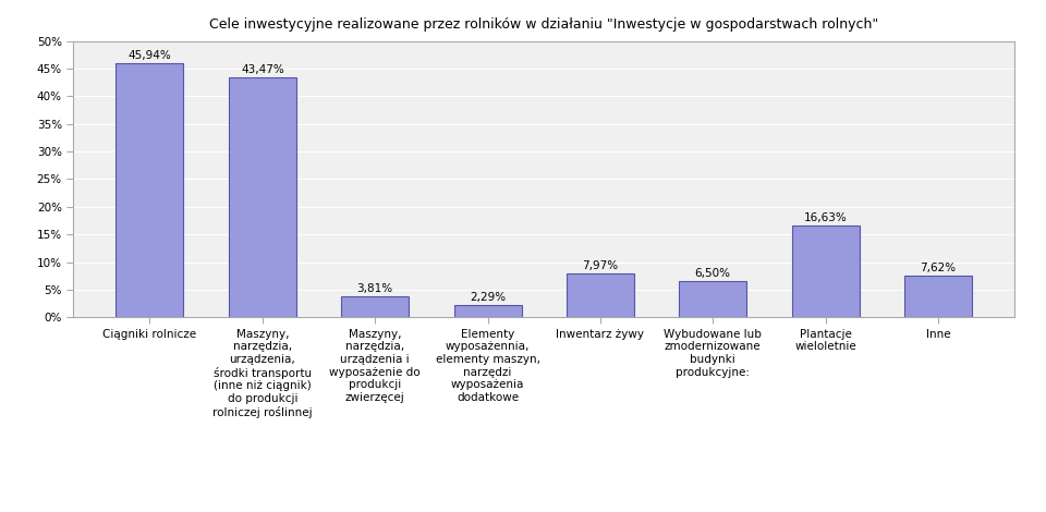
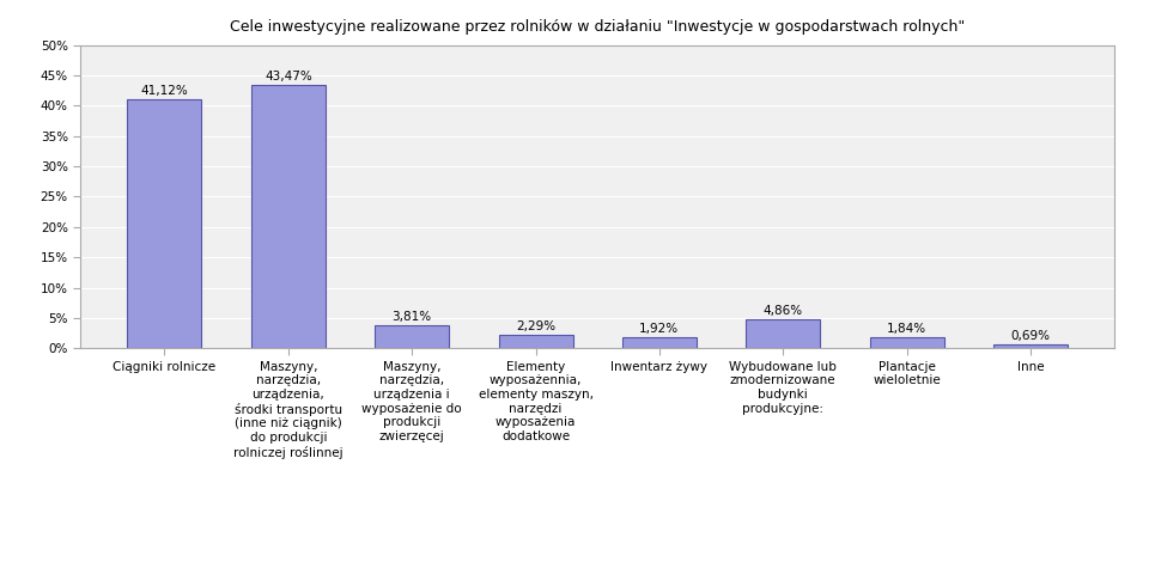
Ciągniki rolnicze: 45,94% -> 41,12%
Inwentarz żywy: 7,97% -> 1,92%
Wybudowane lub zmodernizowane budynki produkcyjne:: 6,50% -> 4,86%
Plantacje wieloletnie: 16,63% -> 1,84%
Inne: 7,62% -> 0,69%
